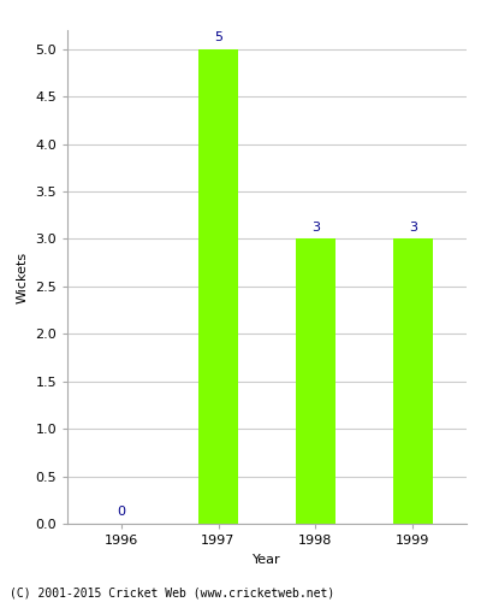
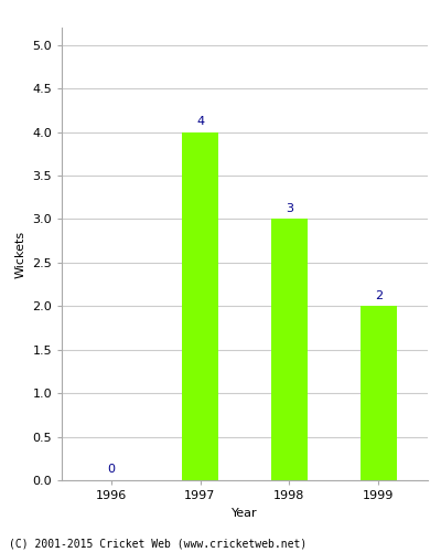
1997: 5 -> 4
1999: 3 -> 2
